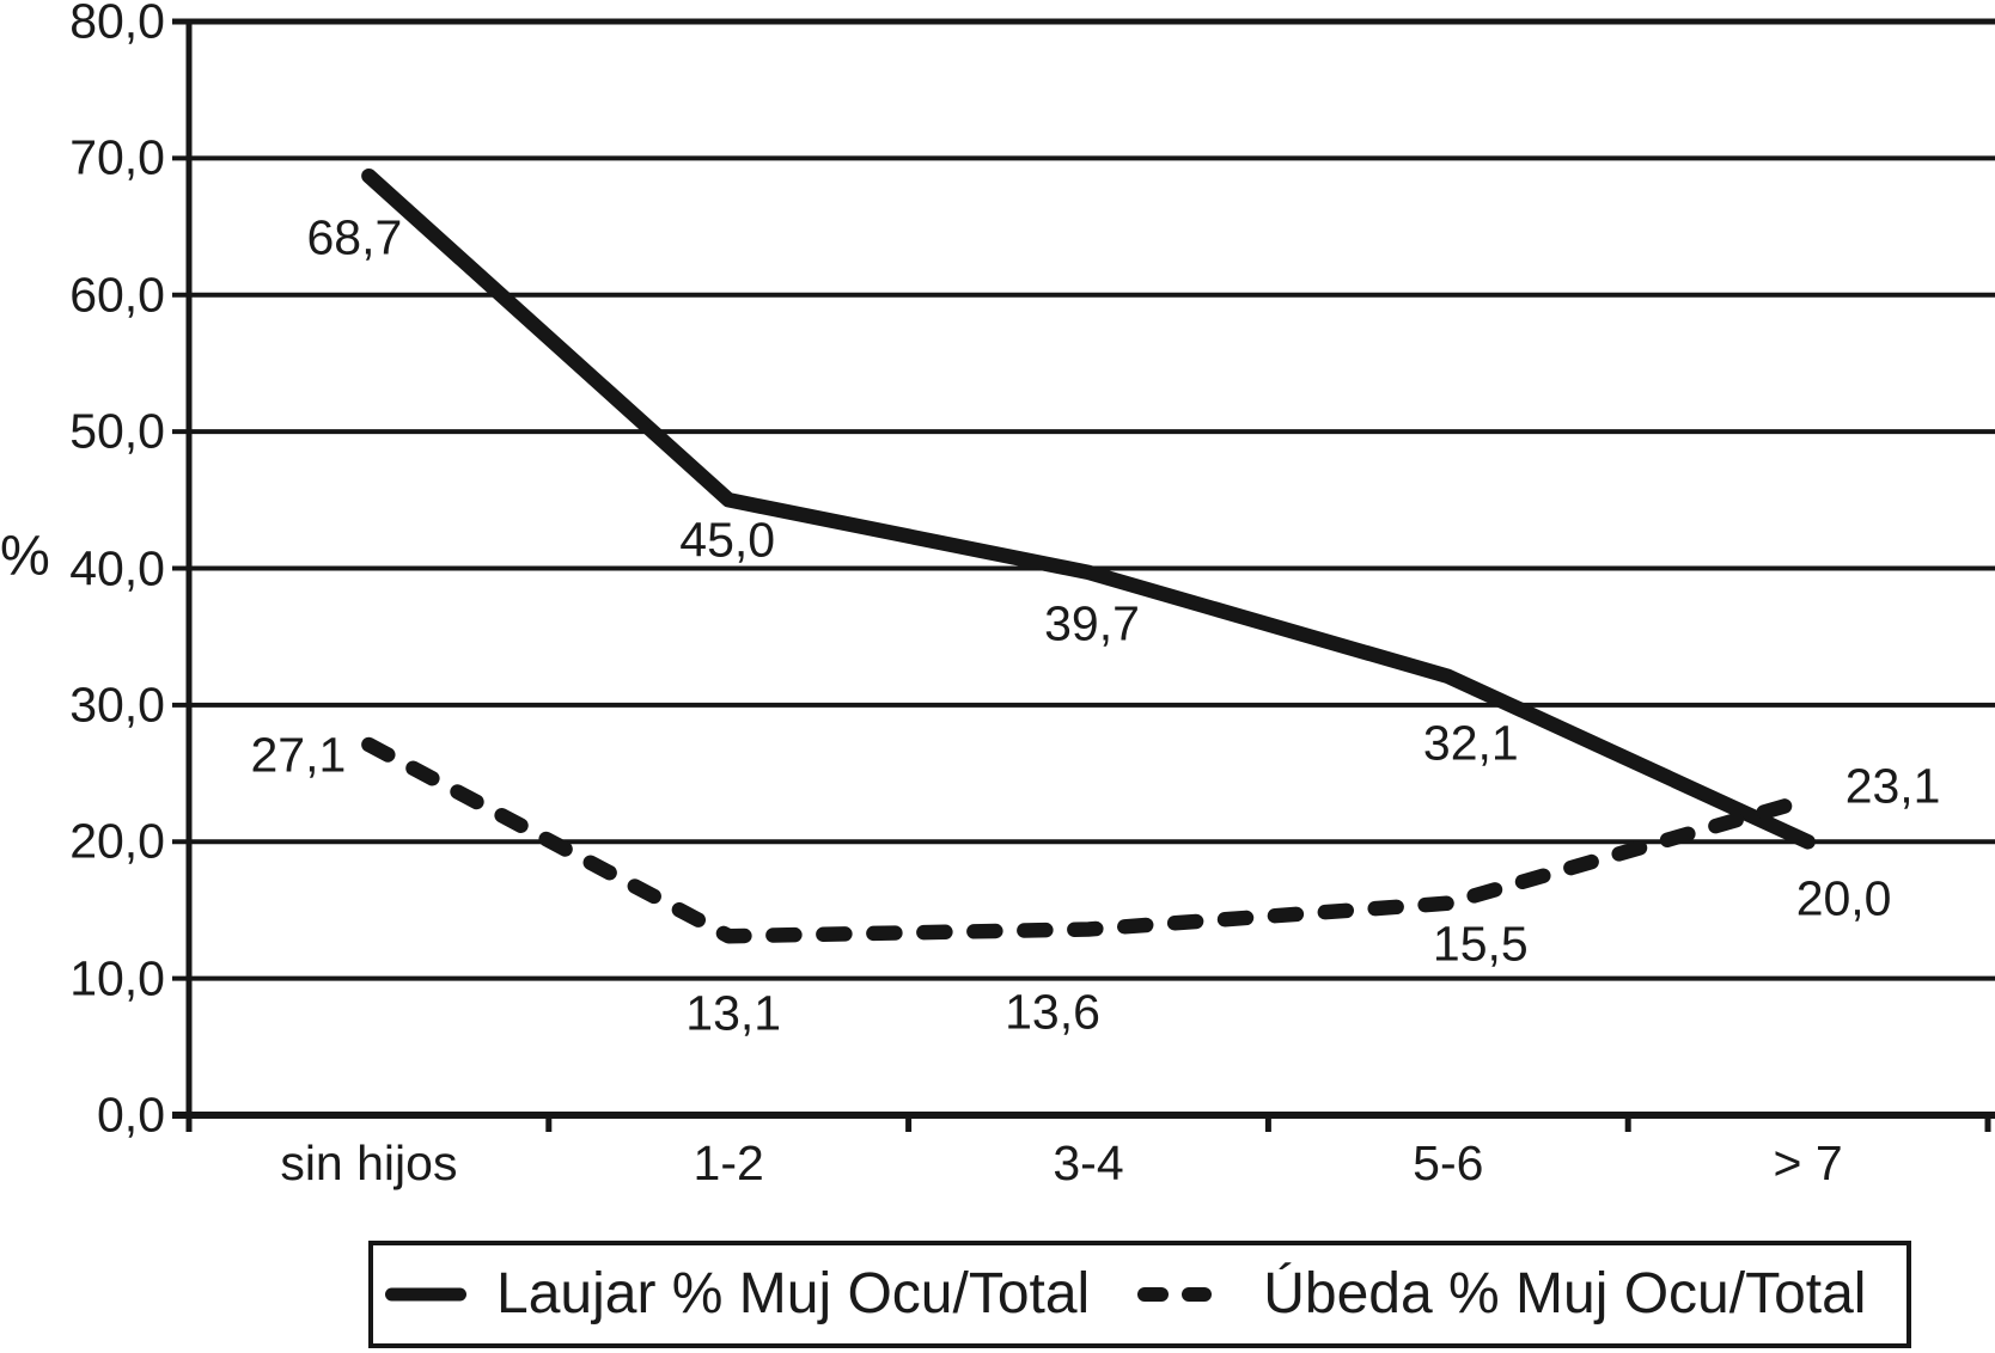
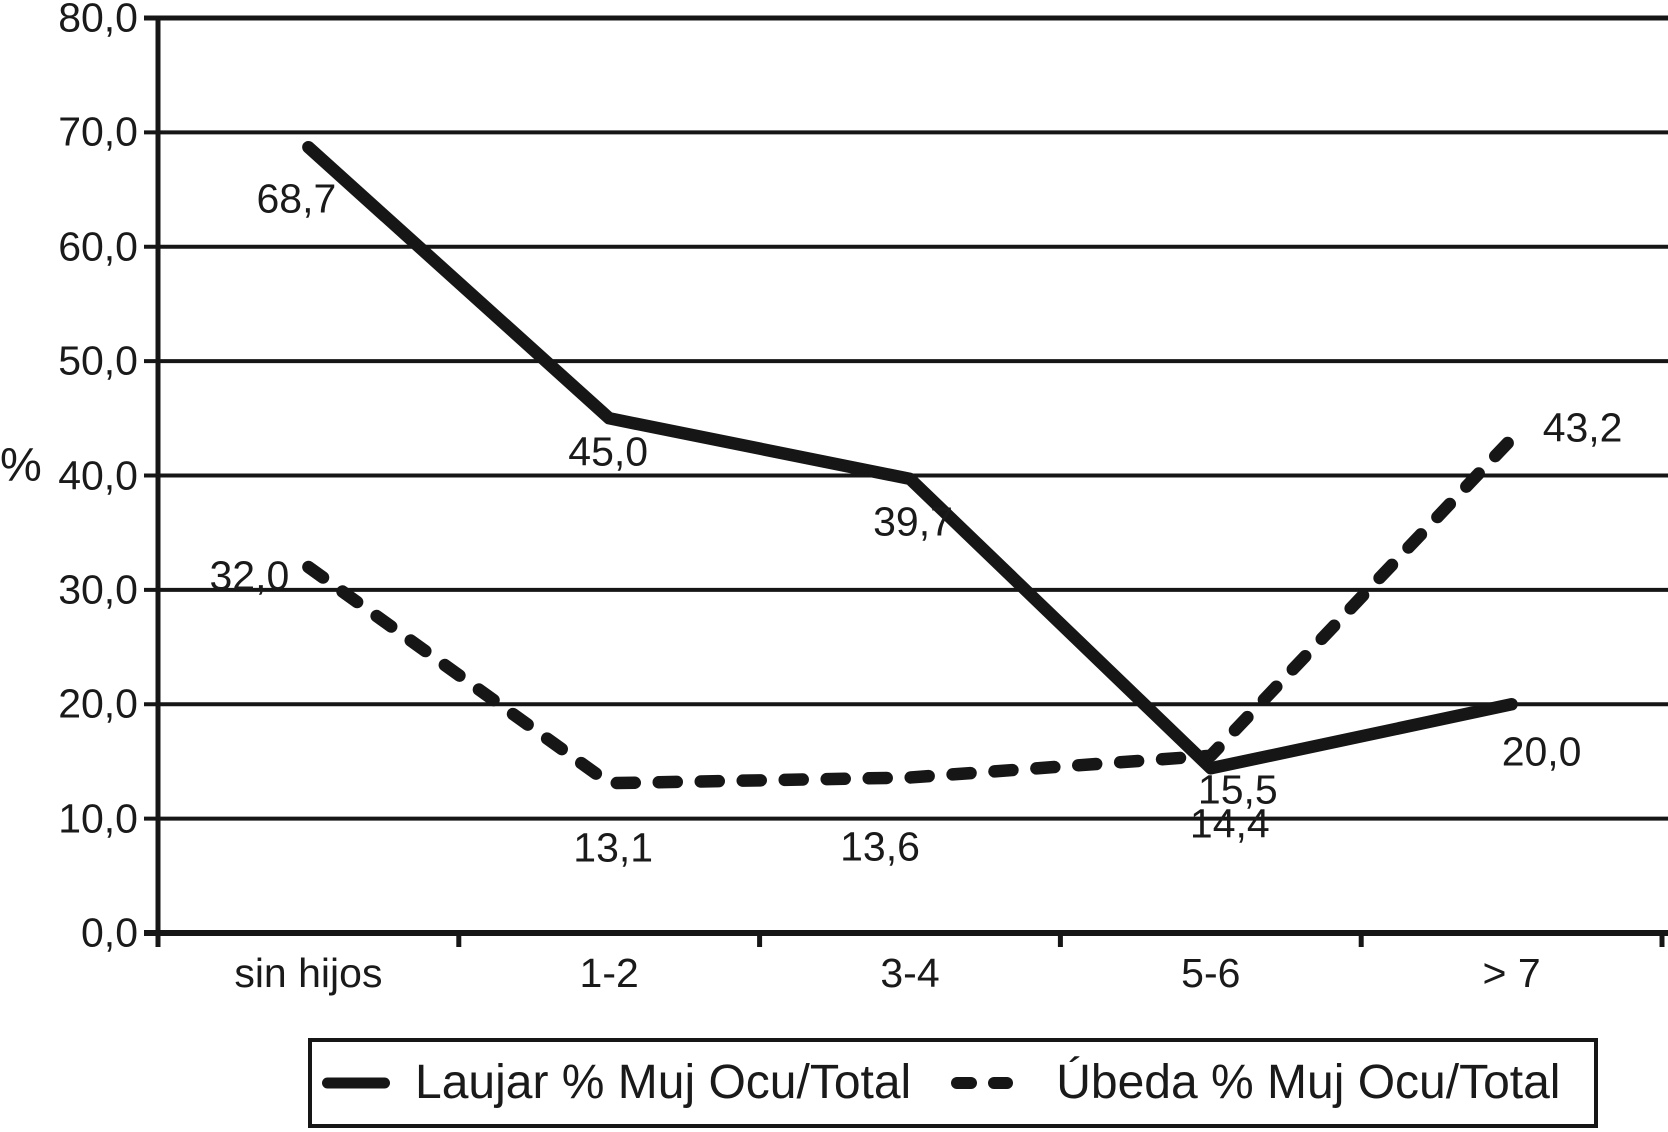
Úbeda % Muj Ocu/Total/sin hijos: 27,1 -> 32,0
Laujar % Muj Ocu/Total/5-6: 32,1 -> 14,4
Úbeda % Muj Ocu/Total/> 7: 23,1 -> 43,2
